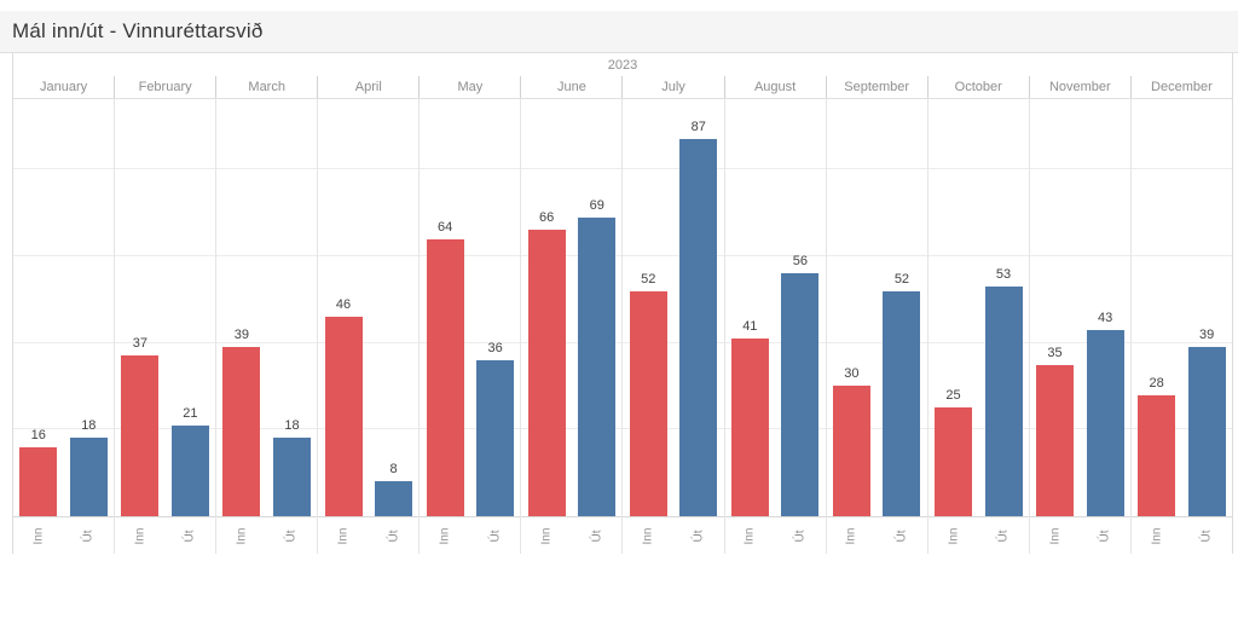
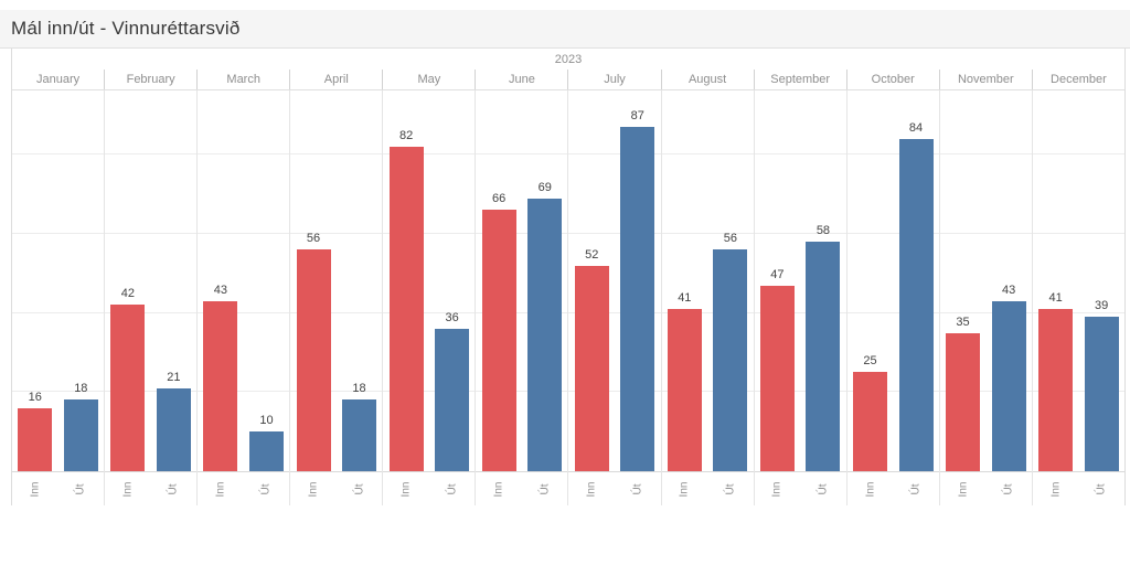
Inn/February: 37 -> 42
Inn/March: 39 -> 43
Út/March: 18 -> 10
Inn/April: 46 -> 56
Út/April: 8 -> 18
Inn/May: 64 -> 82
Inn/September: 30 -> 47
Út/September: 52 -> 58
Út/October: 53 -> 84
Inn/December: 28 -> 41
